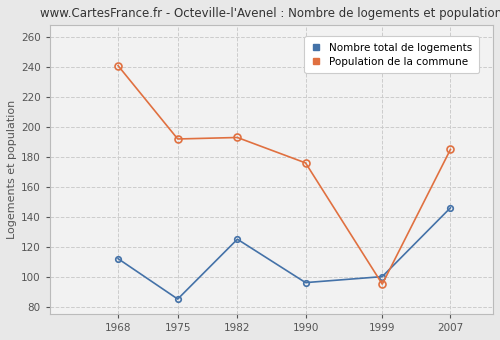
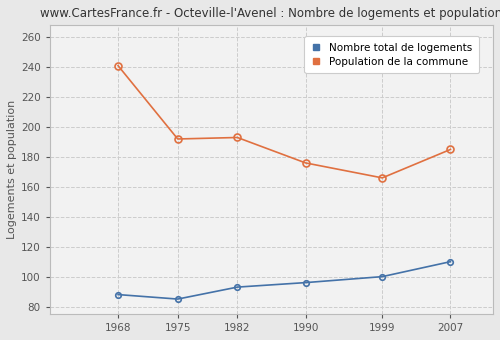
Nombre total de logements/1968: 112 -> 88
Nombre total de logements/1982: 125 -> 93
Population de la commune/1999: 95 -> 166
Nombre total de logements/2007: 146 -> 110
